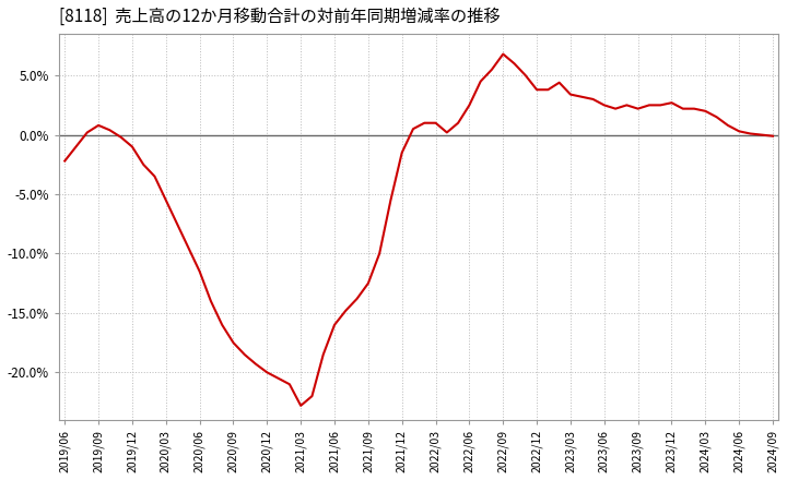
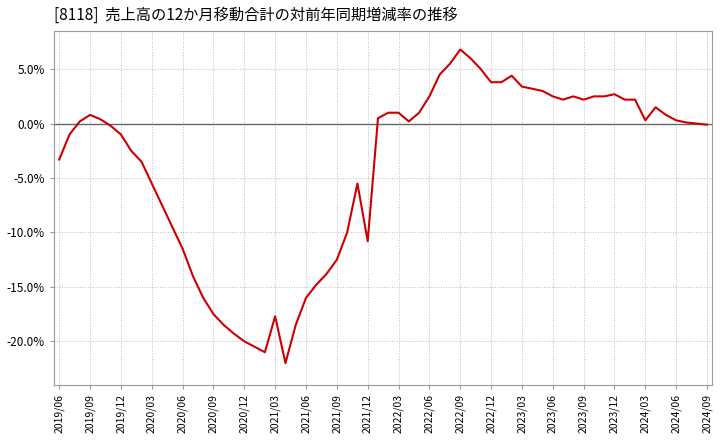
2019/06: -2.2% -> -3.3%
2021/03: -22.8% -> -17.7%
2021/12: -1.5% -> -10.8%
2024/03: 2.0% -> 0.3%
